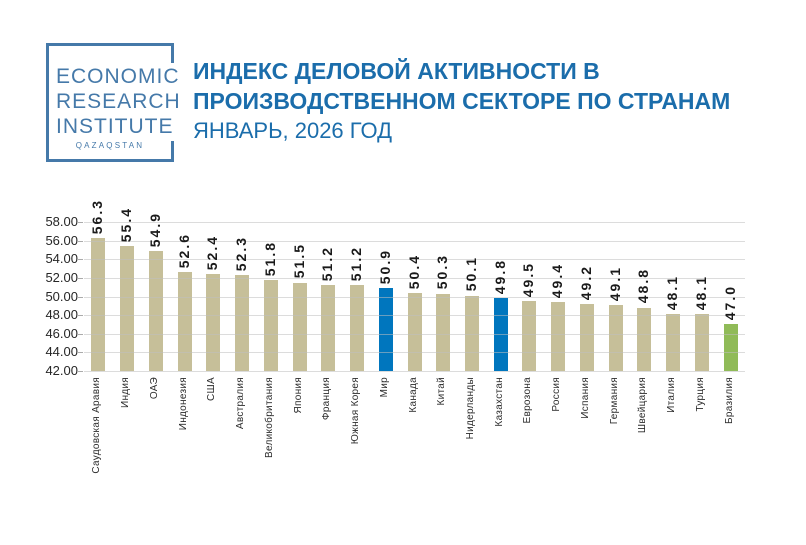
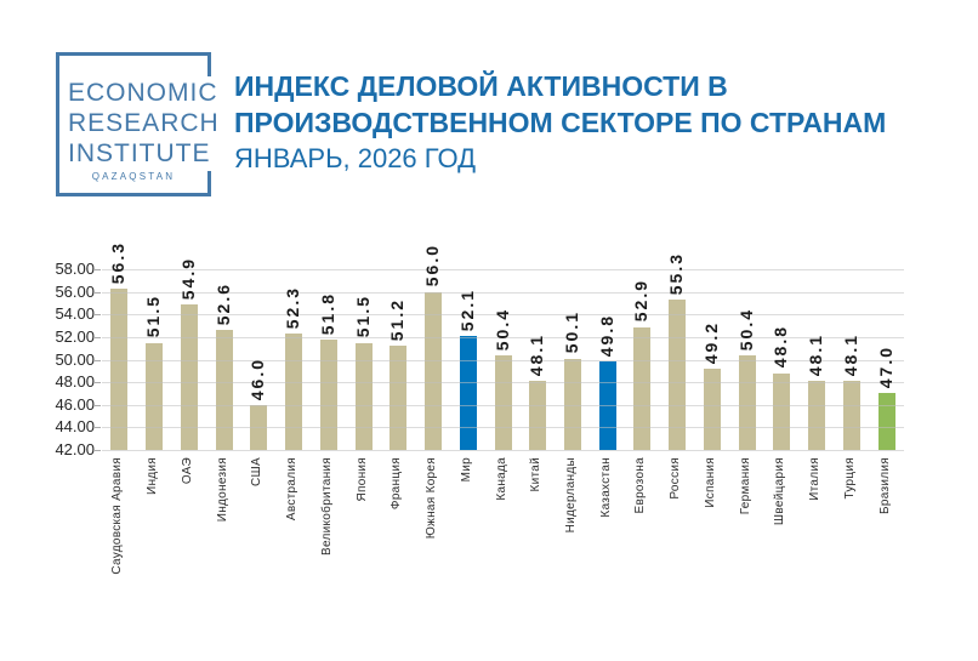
Индия: 55.4 -> 51.5
США: 52.4 -> 46.0
Южная Корея: 51.2 -> 56.0
Мир: 50.9 -> 52.1
Китай: 50.3 -> 48.1
Еврозона: 49.5 -> 52.9
Россия: 49.4 -> 55.3
Германия: 49.1 -> 50.4
